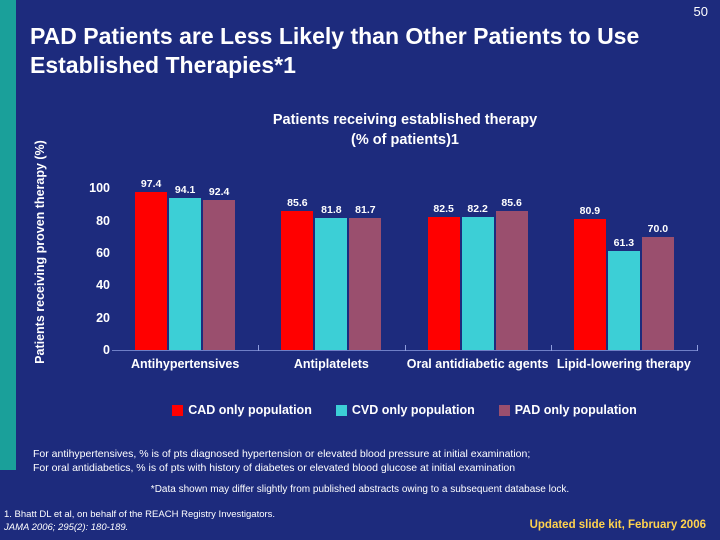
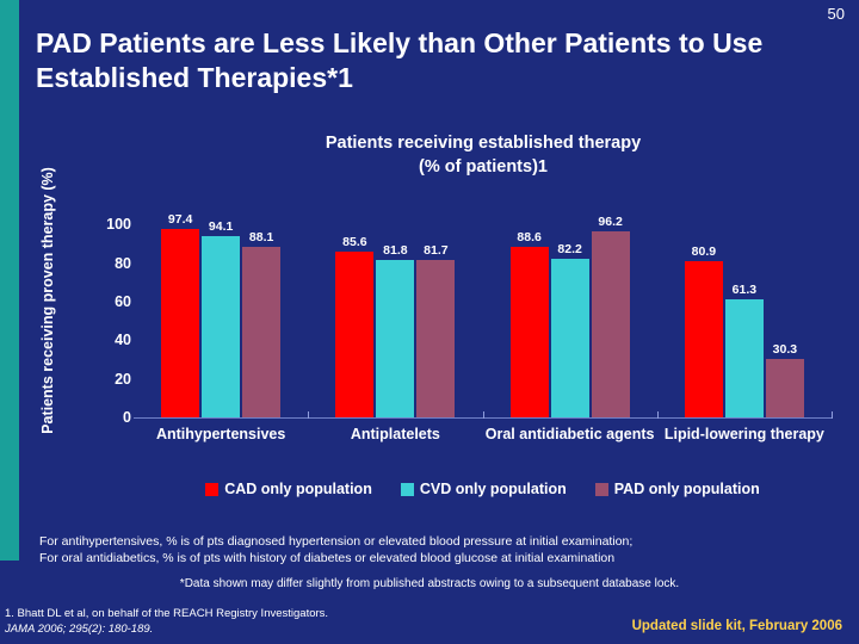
PAD only population/Antihypertensives: 92.4 -> 88.1
CAD only population/Oral antidiabetic agents: 82.5 -> 88.6
PAD only population/Oral antidiabetic agents: 85.6 -> 96.2
PAD only population/Lipid-lowering therapy: 70.0 -> 30.3
